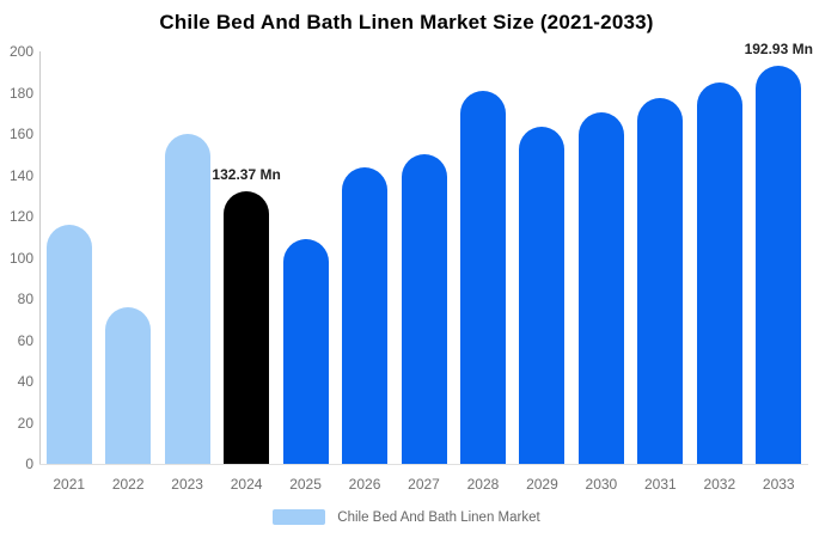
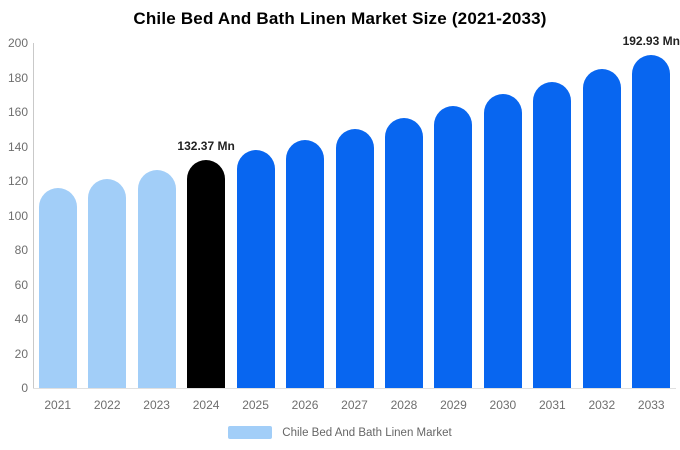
2022: 76 -> 121
2023: 160 -> 126
2025: 109 -> 138
2028: 181 -> 156
